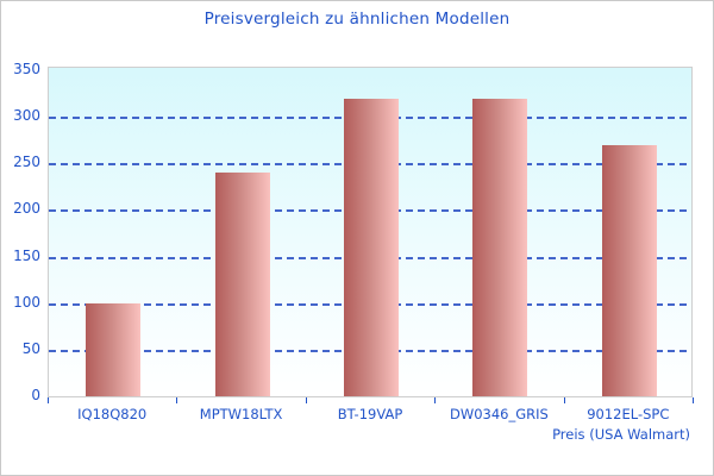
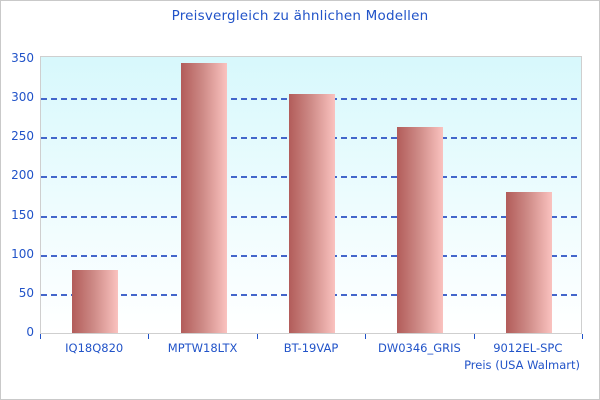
IQ18Q820: 100 -> 80
MPTW18LTX: 240 -> 340
BT-19VAP: 320 -> 300
DW0346_GRIS: 320 -> 260
9012EL-SPC: 270 -> 180
